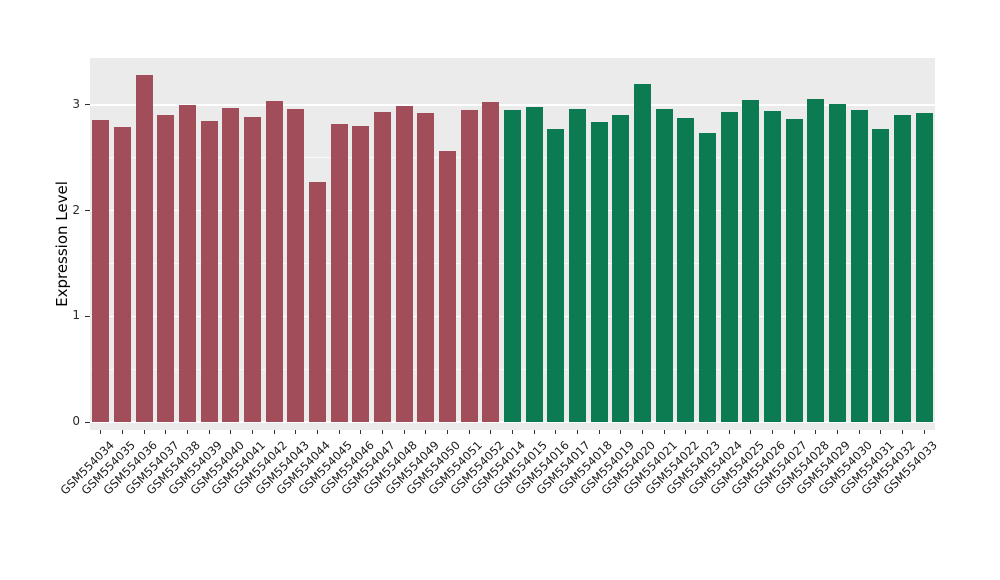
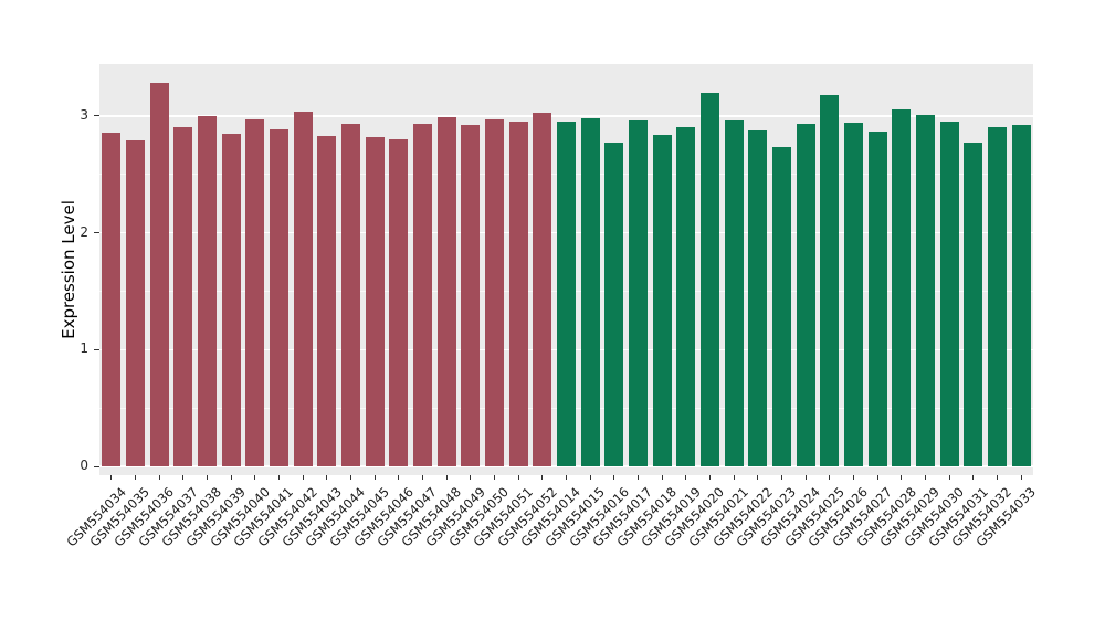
GSM554043: 2.96 -> 2.83
GSM554044: 2.27 -> 2.93
GSM554050: 2.56 -> 2.97
GSM554025: 3.05 -> 3.18
